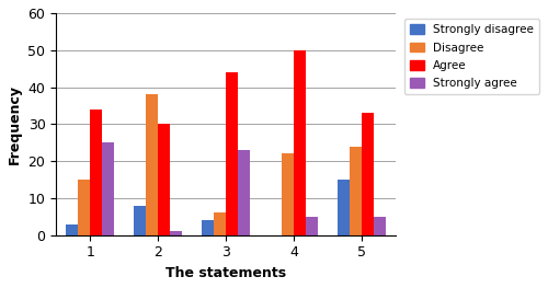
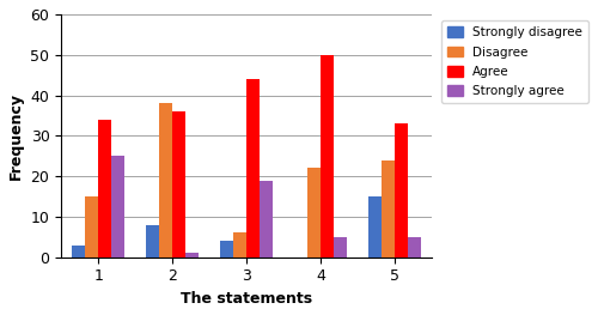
Agree/2: 30 -> 36
Strongly agree/3: 23 -> 19
